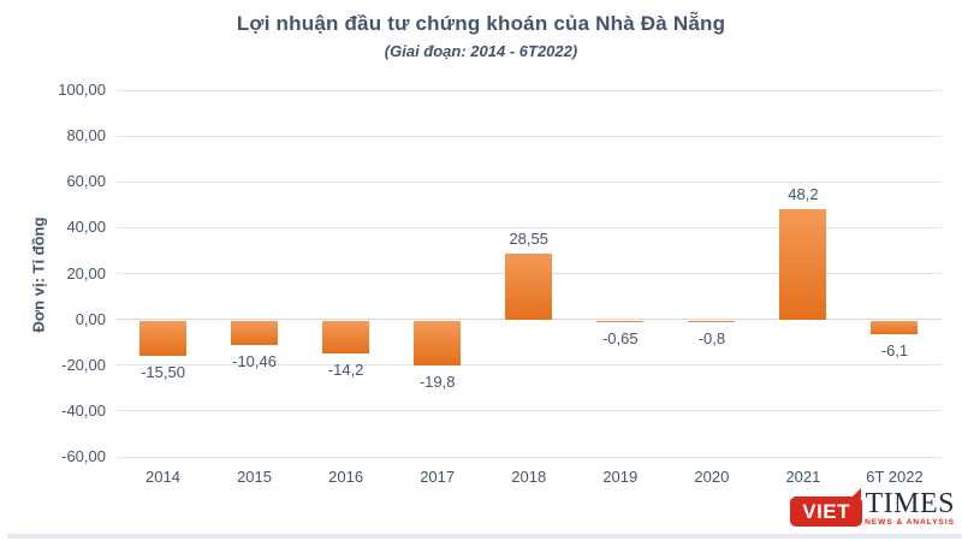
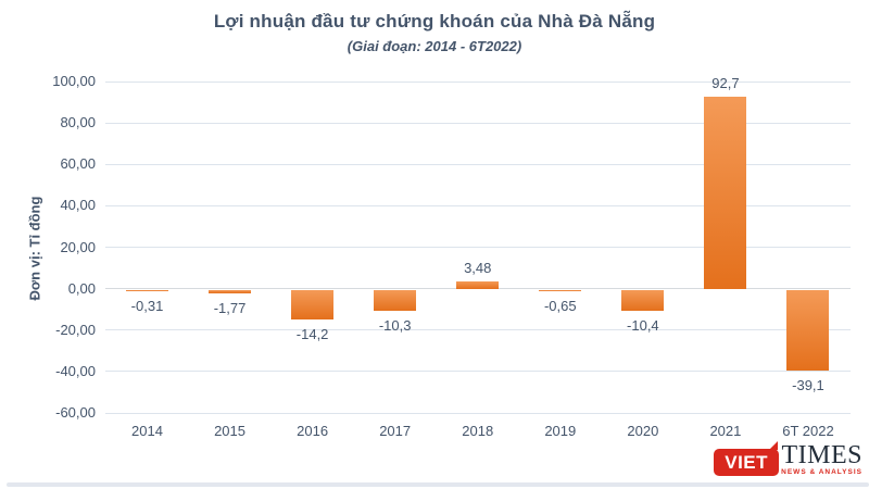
2014: -15,50 -> -0,31
2015: -10,46 -> -1,77
2017: -19,8 -> -10,3
2018: 28,55 -> 3,48
2020: -0,8 -> -10,4
2021: 48,2 -> 92,7
6T 2022: -6,1 -> -39,1
